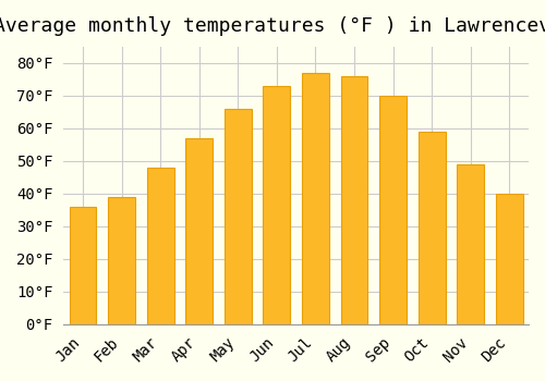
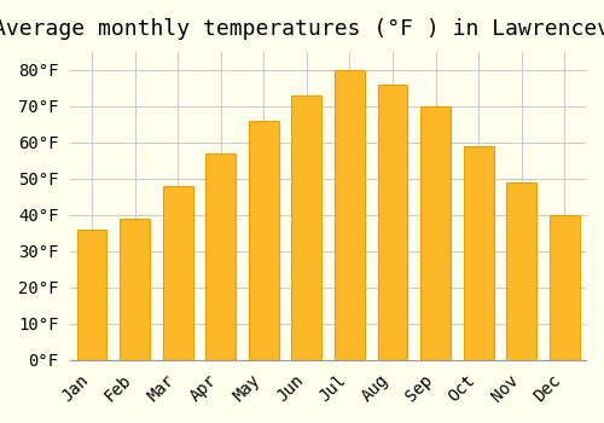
Jul: 77°F -> 80°F
